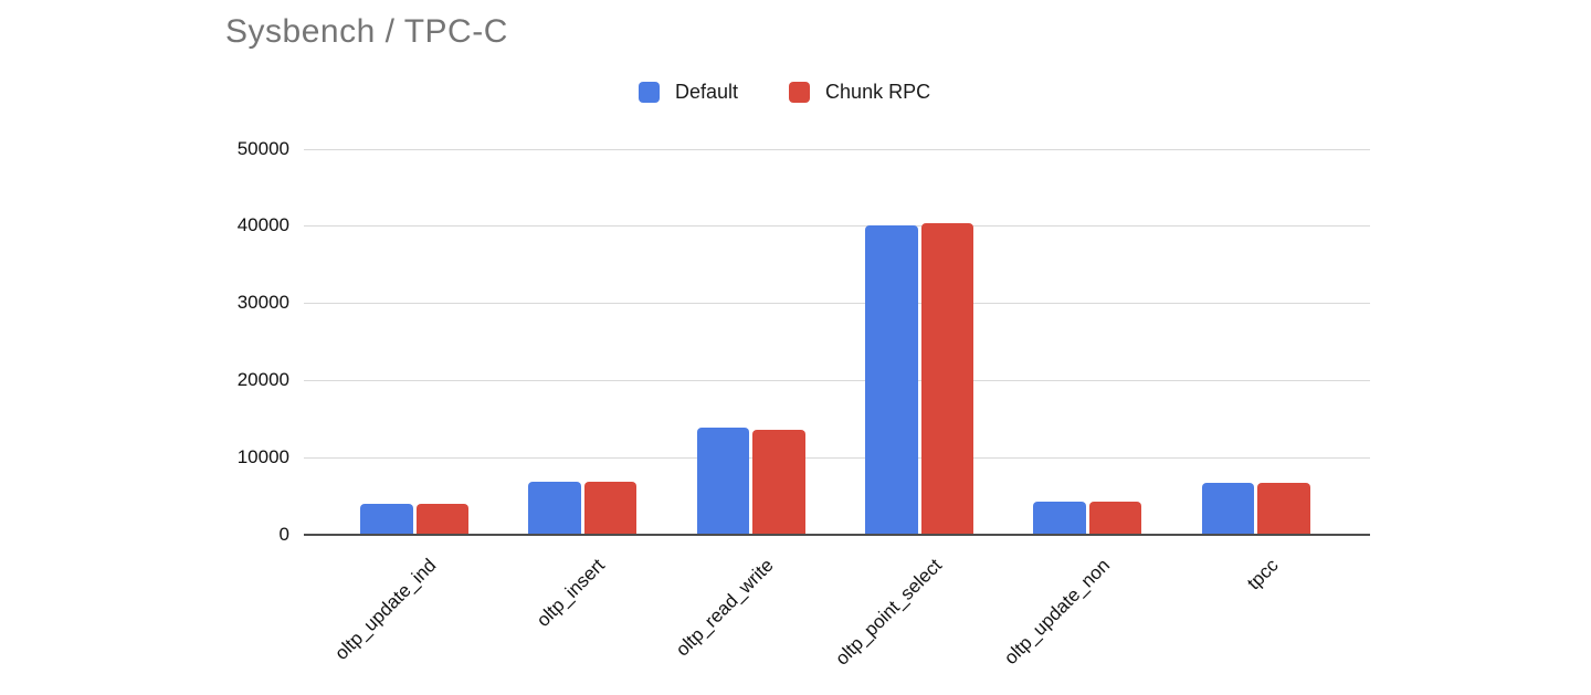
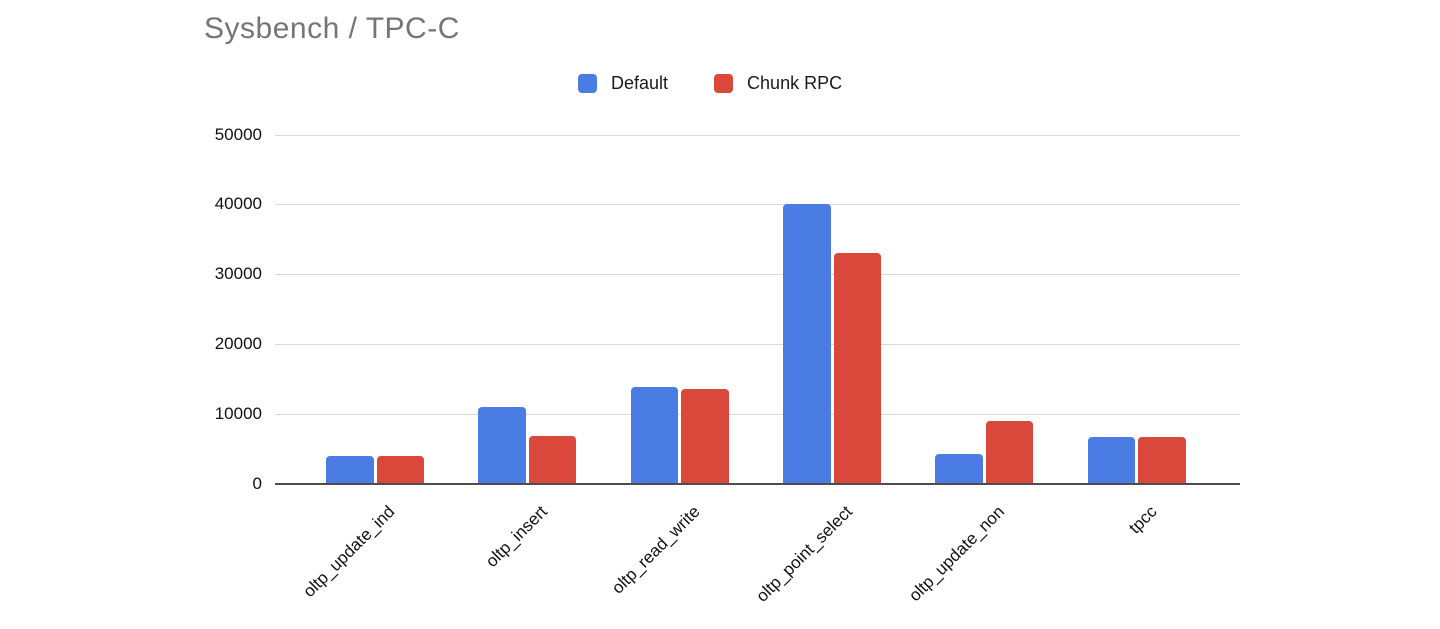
Default/oltp_insert: 7000 -> 11000
Chunk RPC/oltp_point_select: 40000 -> 33000
Chunk RPC/oltp_update_non: 4000 -> 9000
